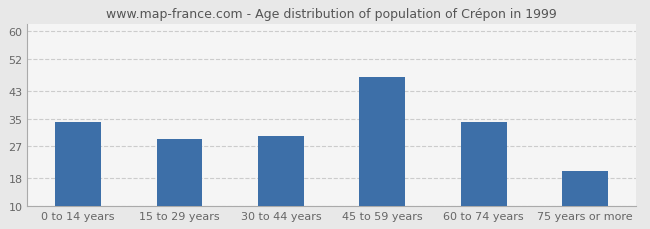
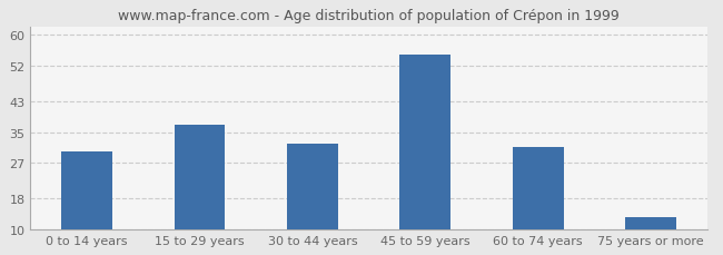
0 to 14 years: 34 -> 30
15 to 29 years: 29 -> 37
30 to 44 years: 30 -> 32
45 to 59 years: 47 -> 55
60 to 74 years: 34 -> 31
75 years or more: 20 -> 13
